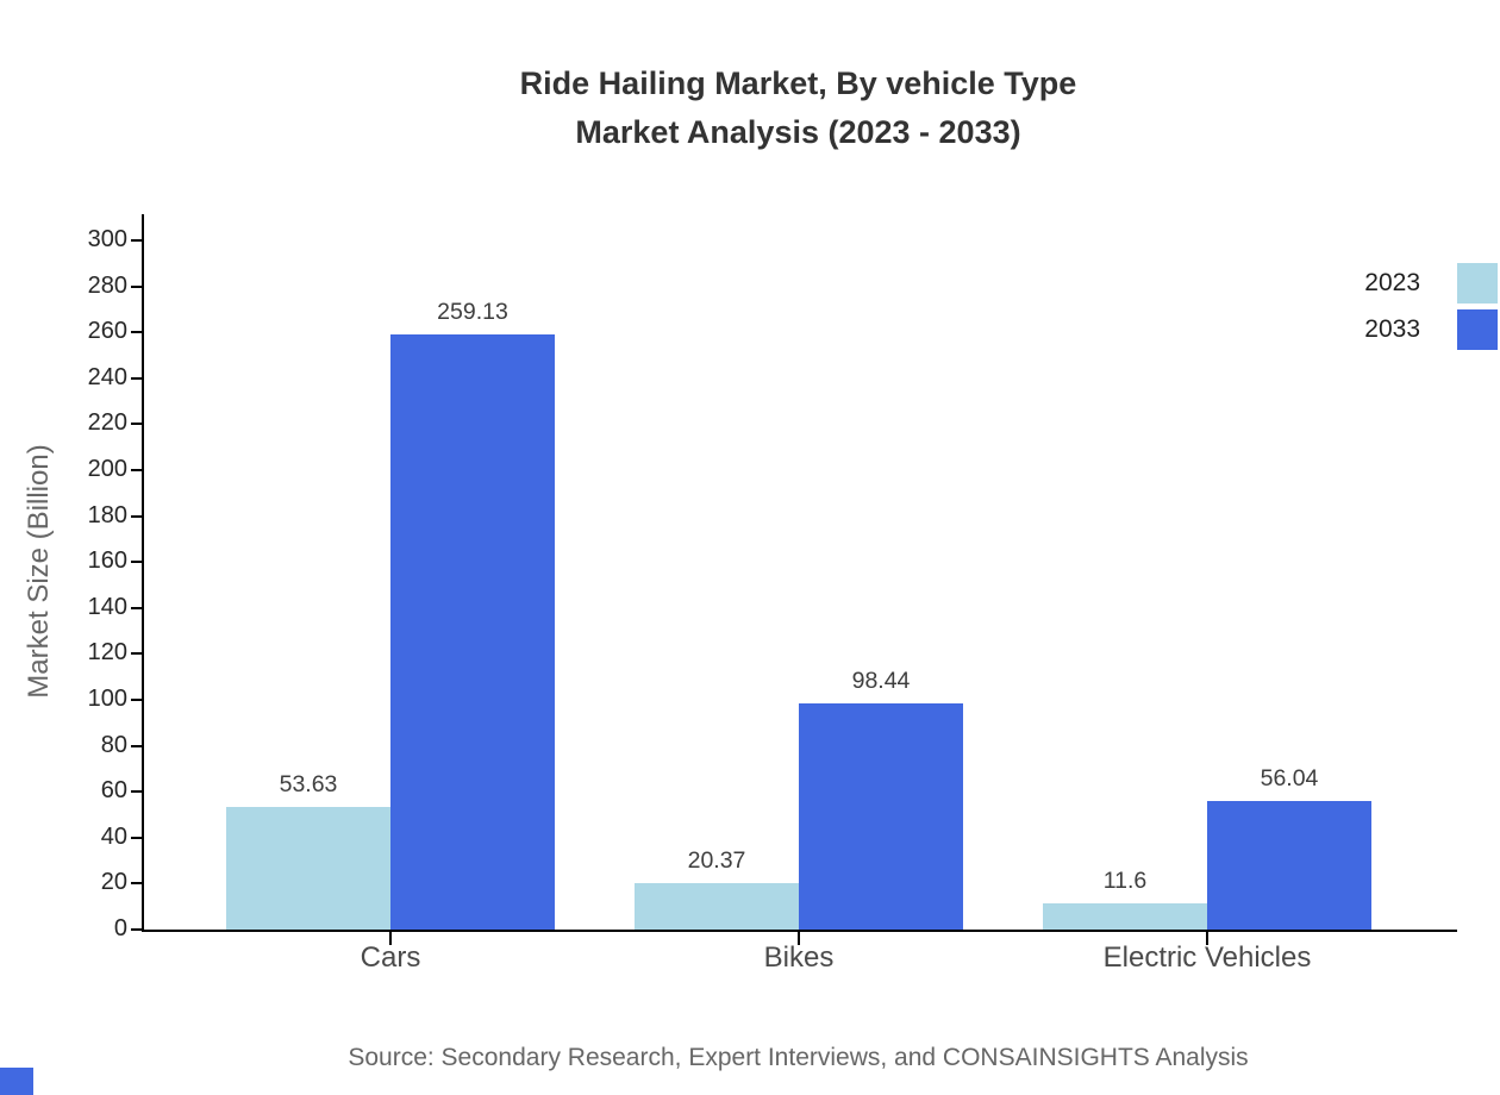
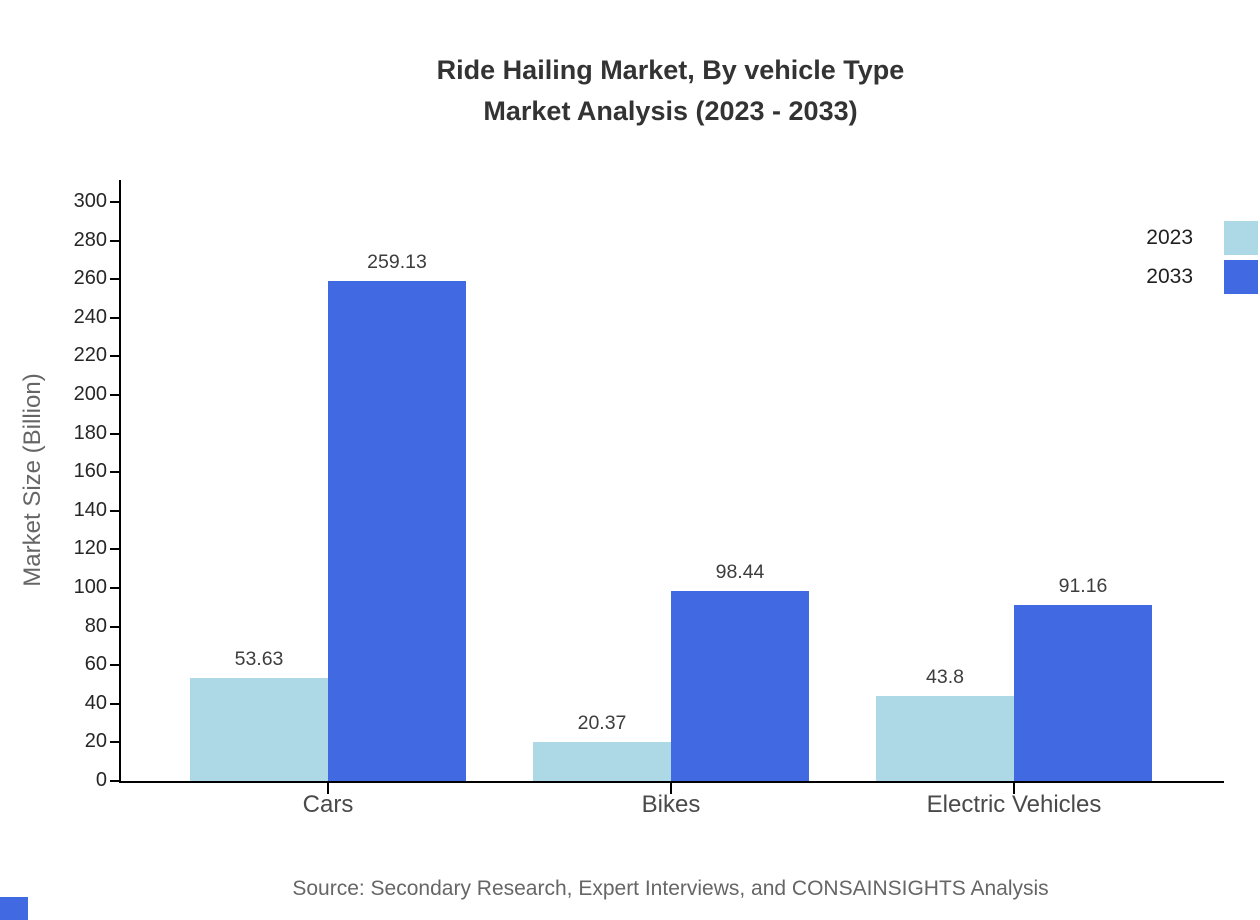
2023/Electric Vehicles: 11.6 -> 43.8
2033/Electric Vehicles: 56.04 -> 91.16
